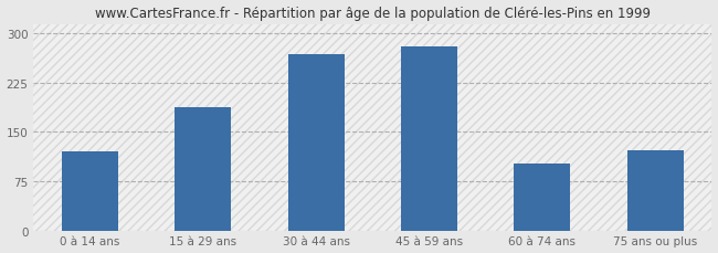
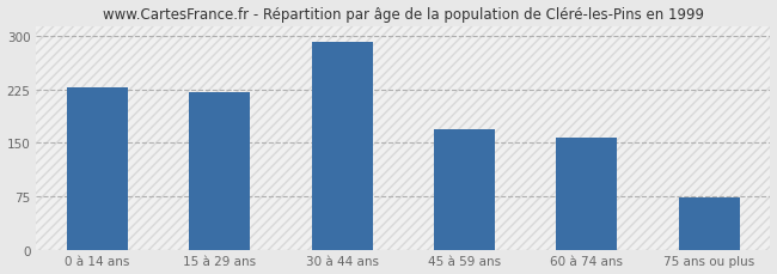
0 à 14 ans: 120 -> 228
15 à 29 ans: 188 -> 222
30 à 44 ans: 268 -> 293
45 à 59 ans: 280 -> 170
60 à 74 ans: 102 -> 158
75 ans ou plus: 122 -> 74
